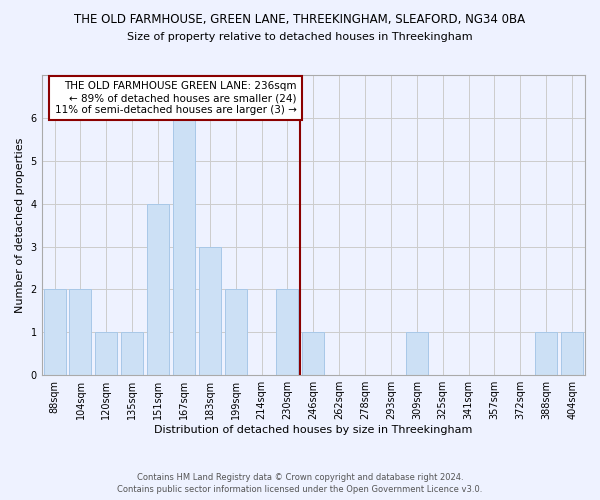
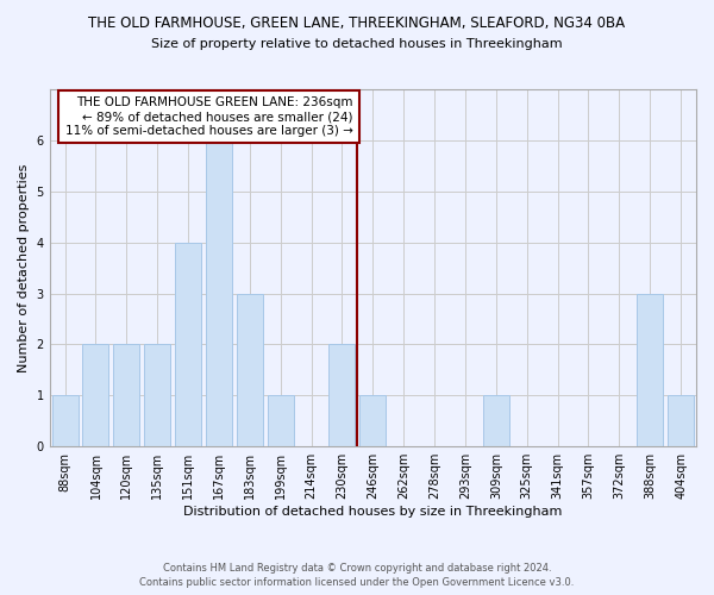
88sqm: 2 -> 1
120sqm: 1 -> 2
135sqm: 1 -> 2
199sqm: 2 -> 1
388sqm: 1 -> 3
